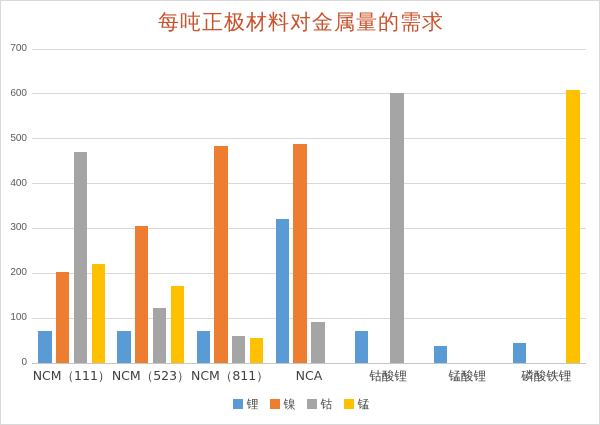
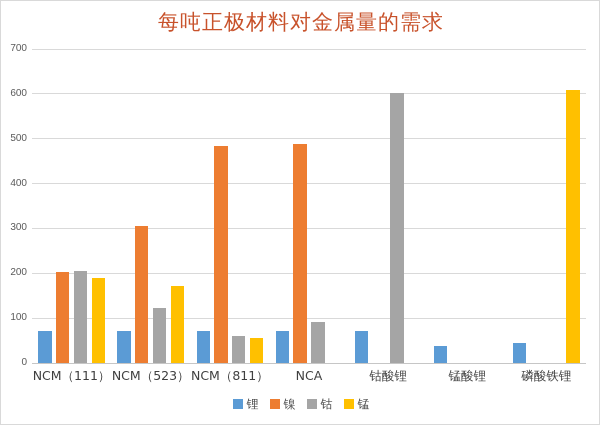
钴/NCM（111）: 470 -> 200
锰/NCM（111）: 220 -> 190
锂/NCA: 320 -> 70
